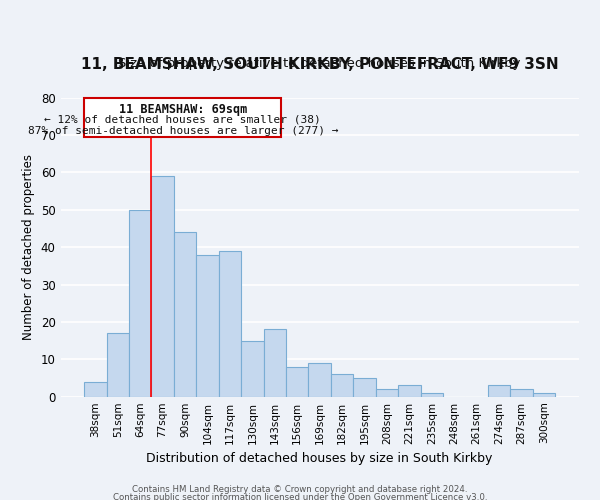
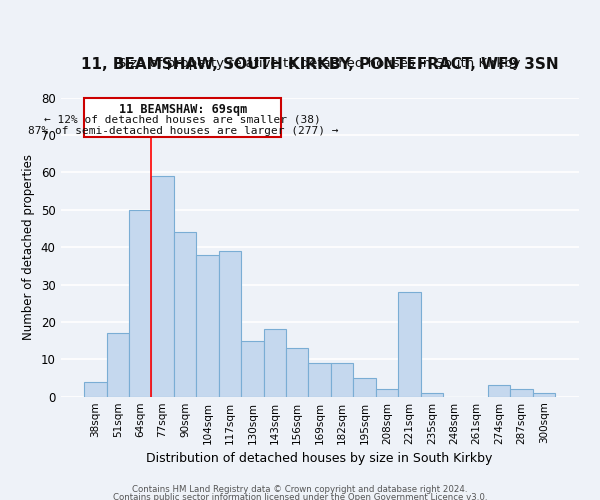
156sqm: 8 -> 13
182sqm: 6 -> 9
221sqm: 3 -> 28
